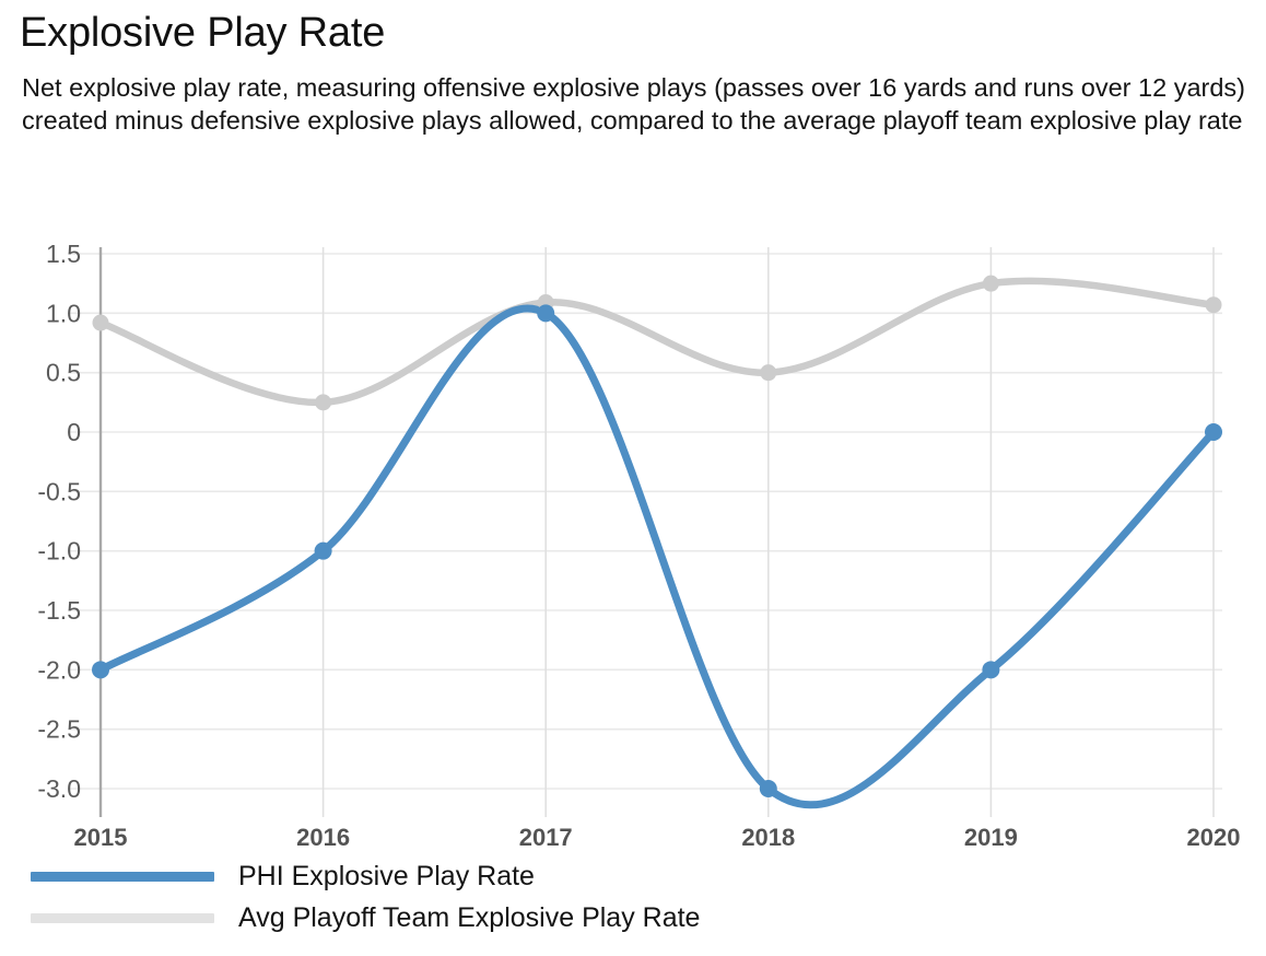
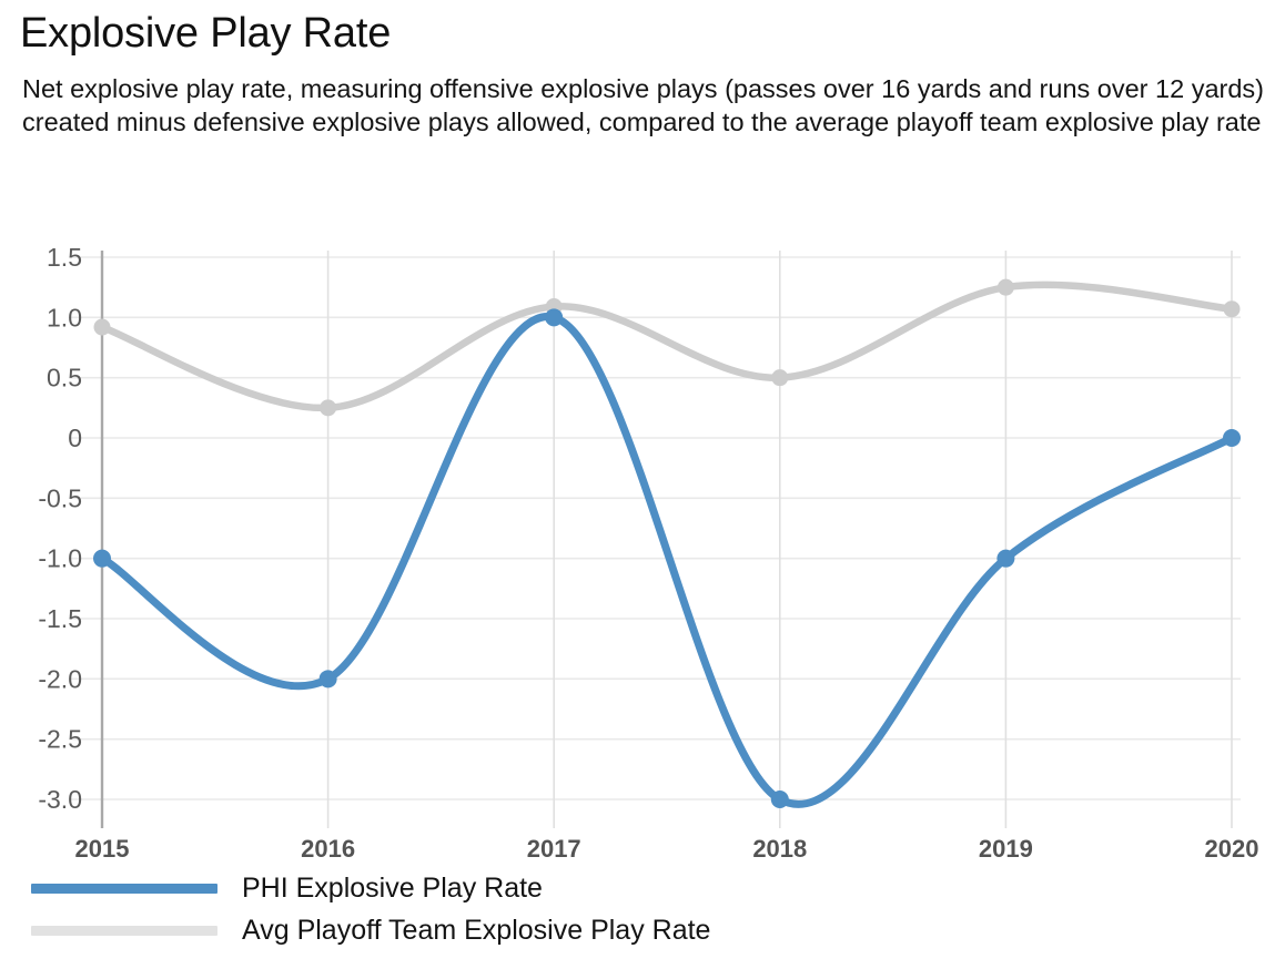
PHI Explosive Play Rate/2015: -2 -> -1
PHI Explosive Play Rate/2016: -1 -> -2
PHI Explosive Play Rate/2019: -2 -> -1
